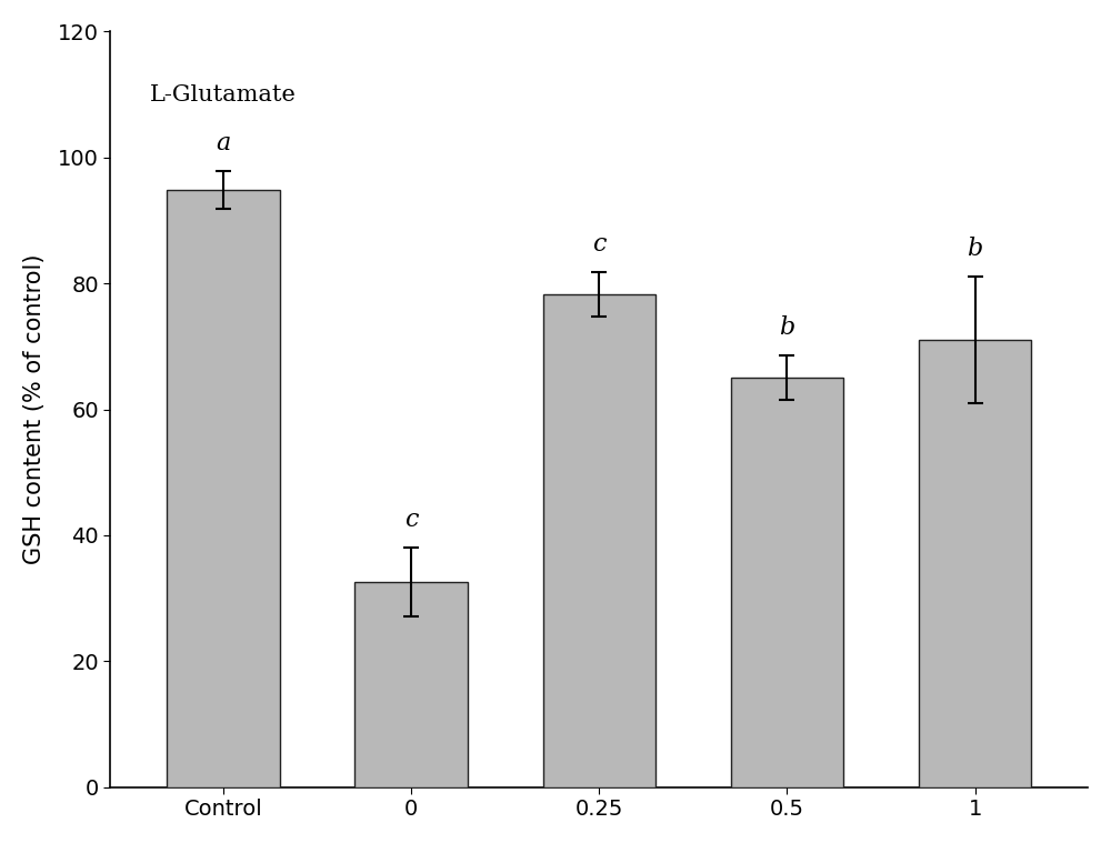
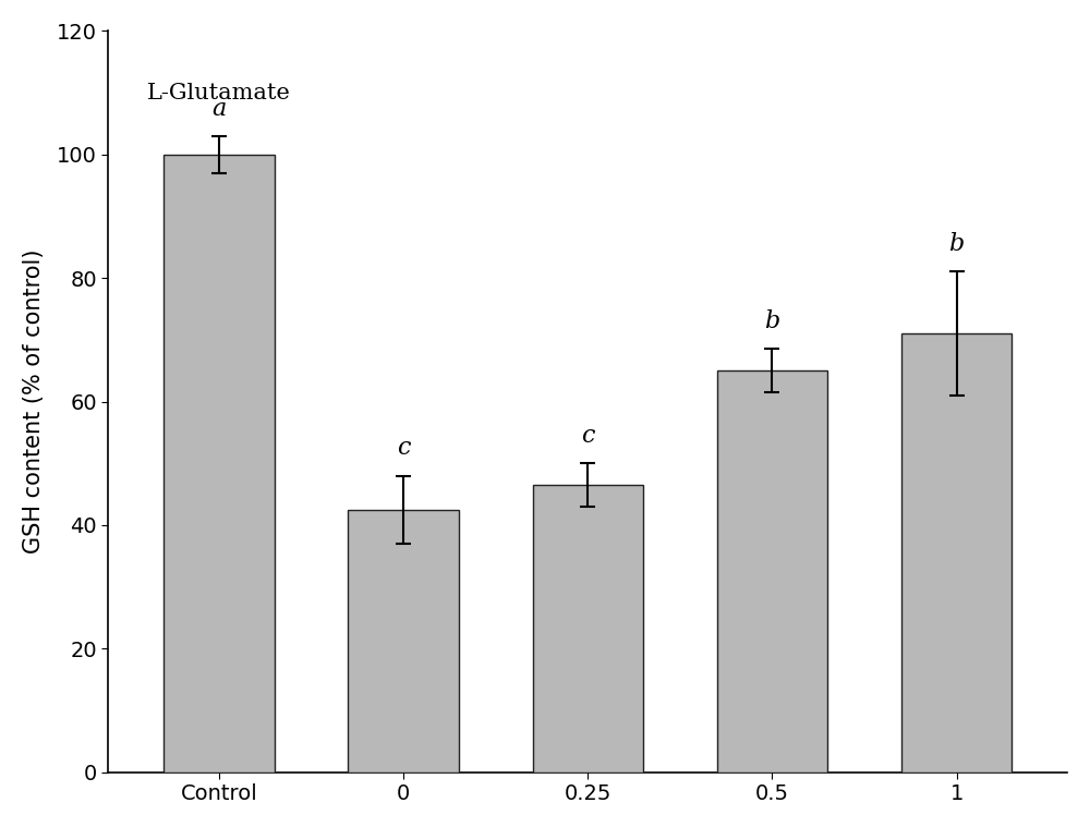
Control: 94.8 -> 100.0
0: 32.6 -> 42.5
0.25: 78.2 -> 46.5
